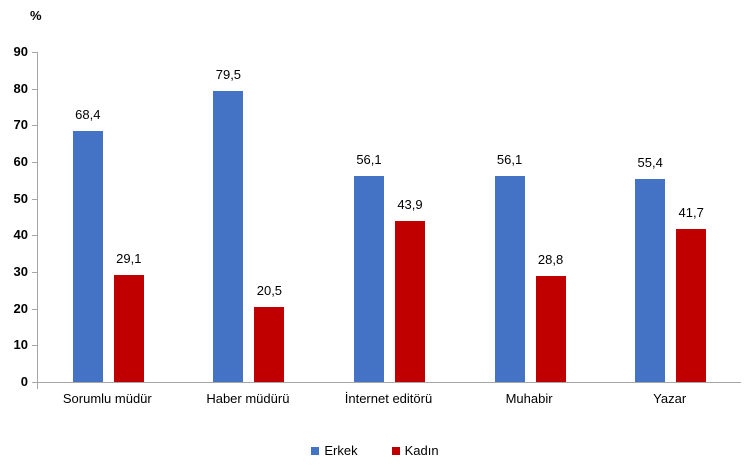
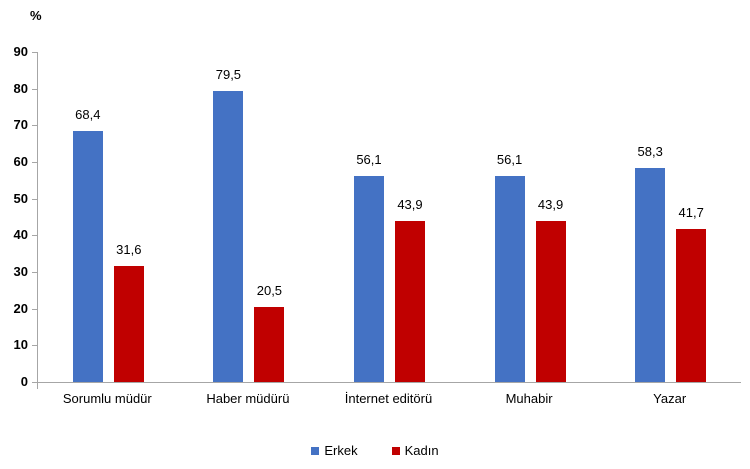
Kadın/Sorumlu müdür: 29,1 -> 31,6
Kadın/Muhabir: 28,8 -> 43,9
Erkek/Yazar: 55,4 -> 58,3
